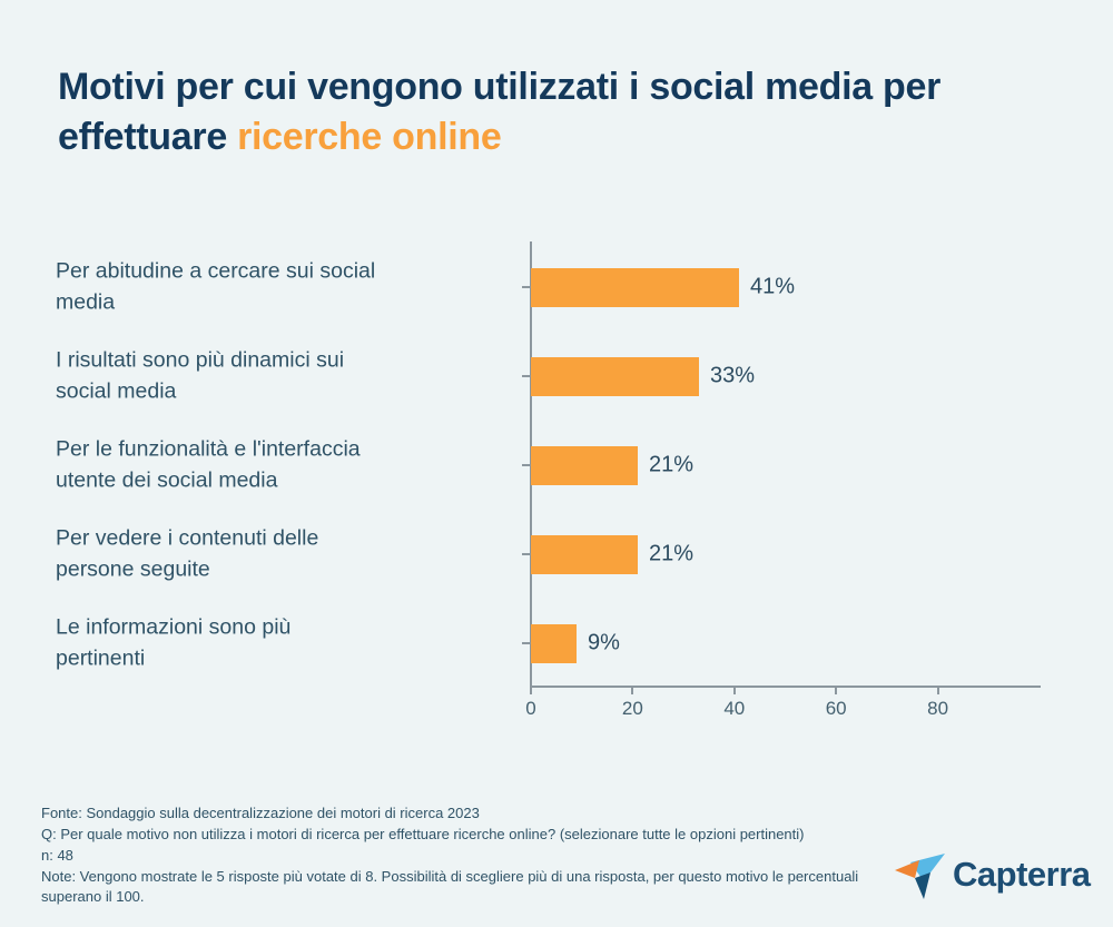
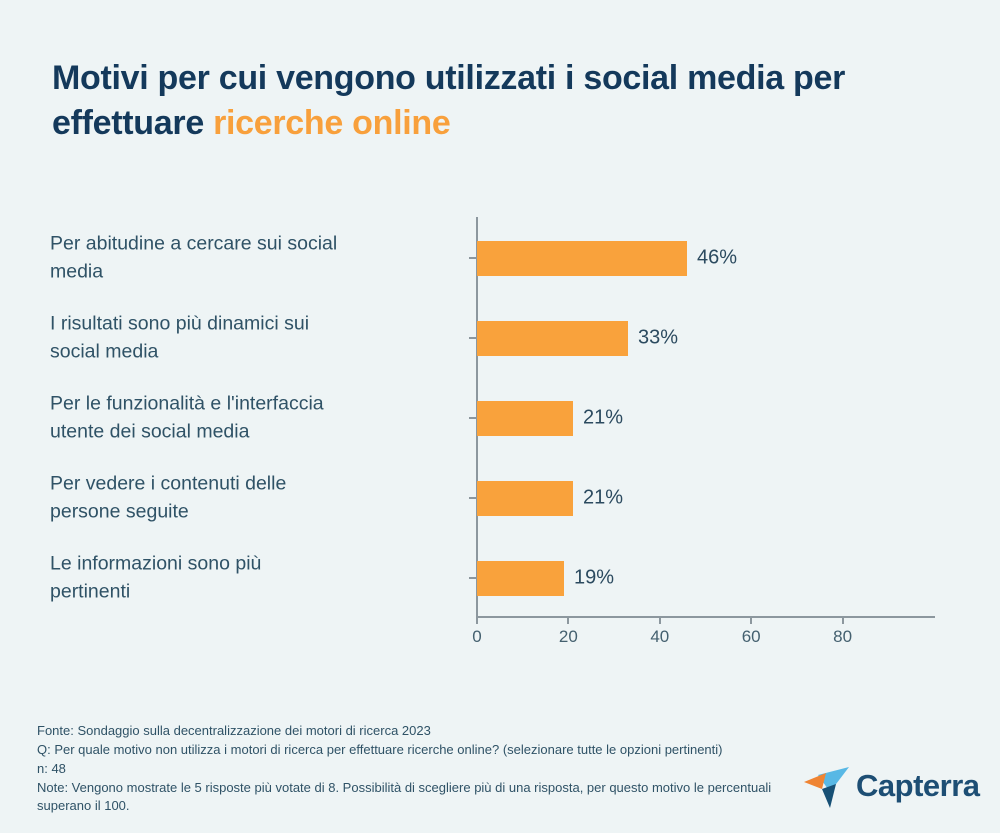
Per abitudine a cercare sui social media: 41% -> 46%
Le informazioni sono più pertinenti: 9% -> 19%
